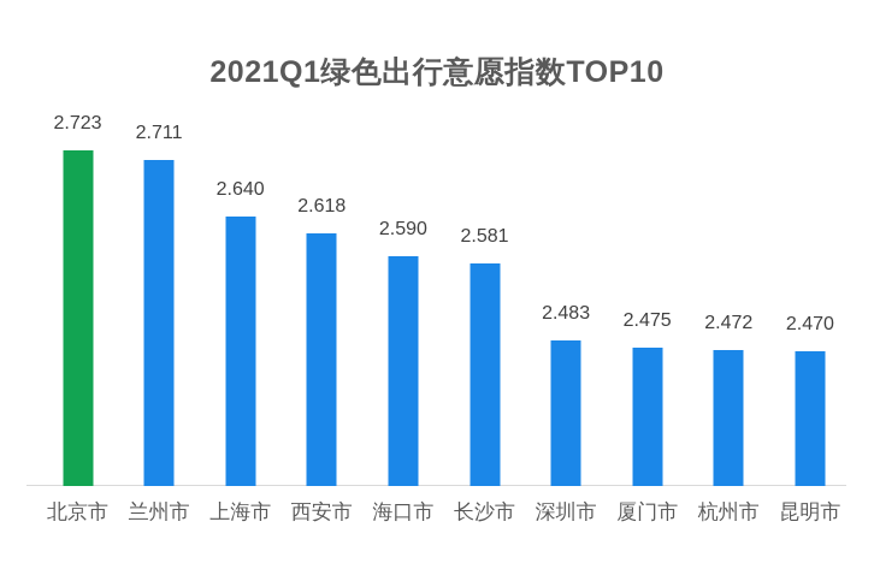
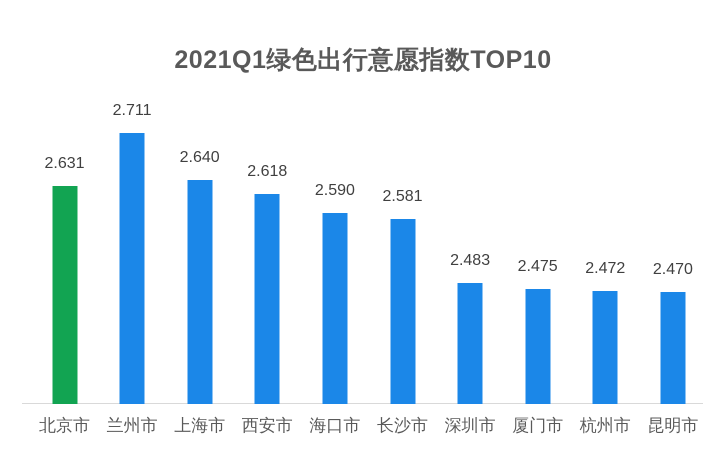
北京市: 2.723 -> 2.631
